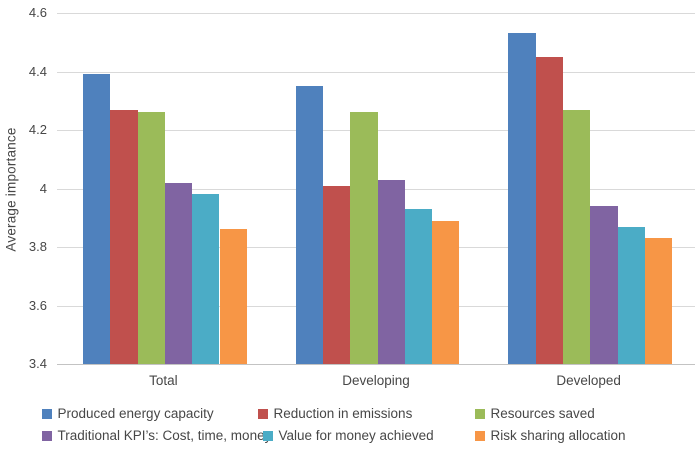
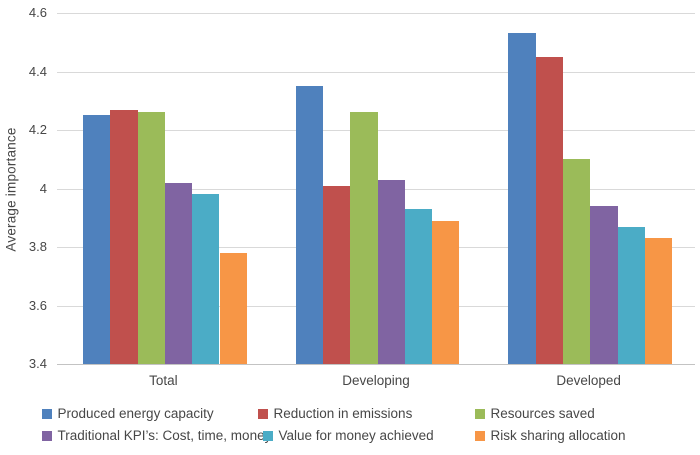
Produced energy capacity/Total: 4.39 -> 4.25
Risk sharing allocation/Total: 3.86 -> 3.78
Resources saved/Developed: 4.27 -> 4.10
